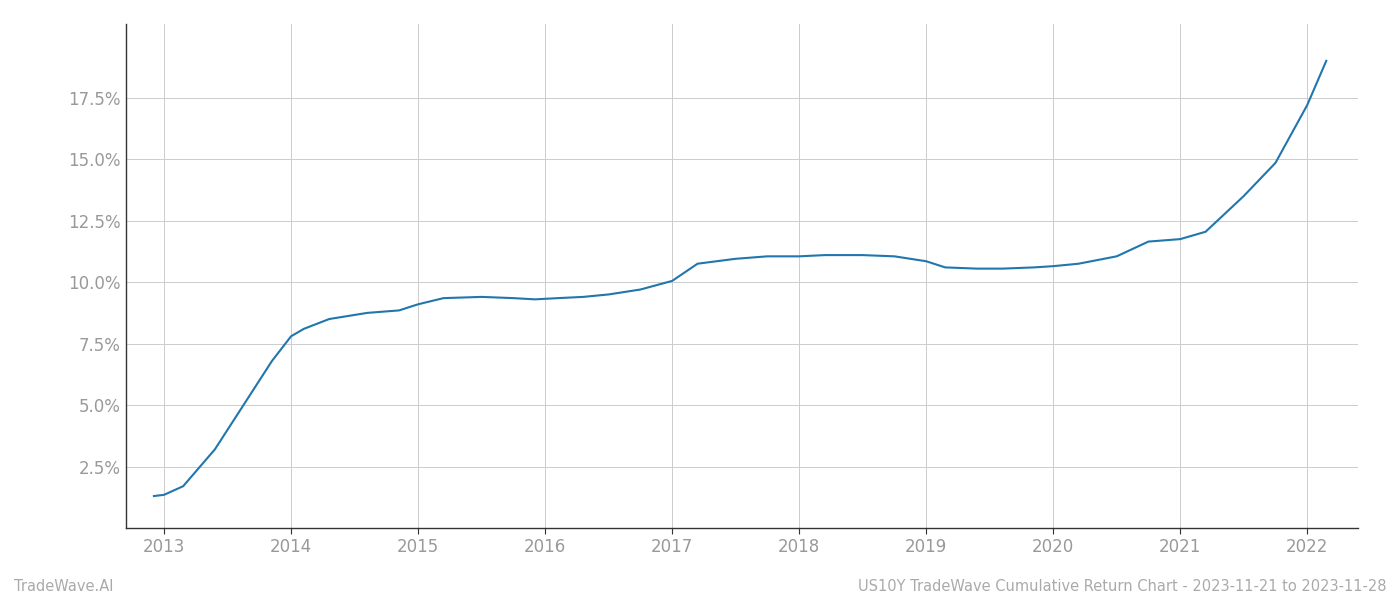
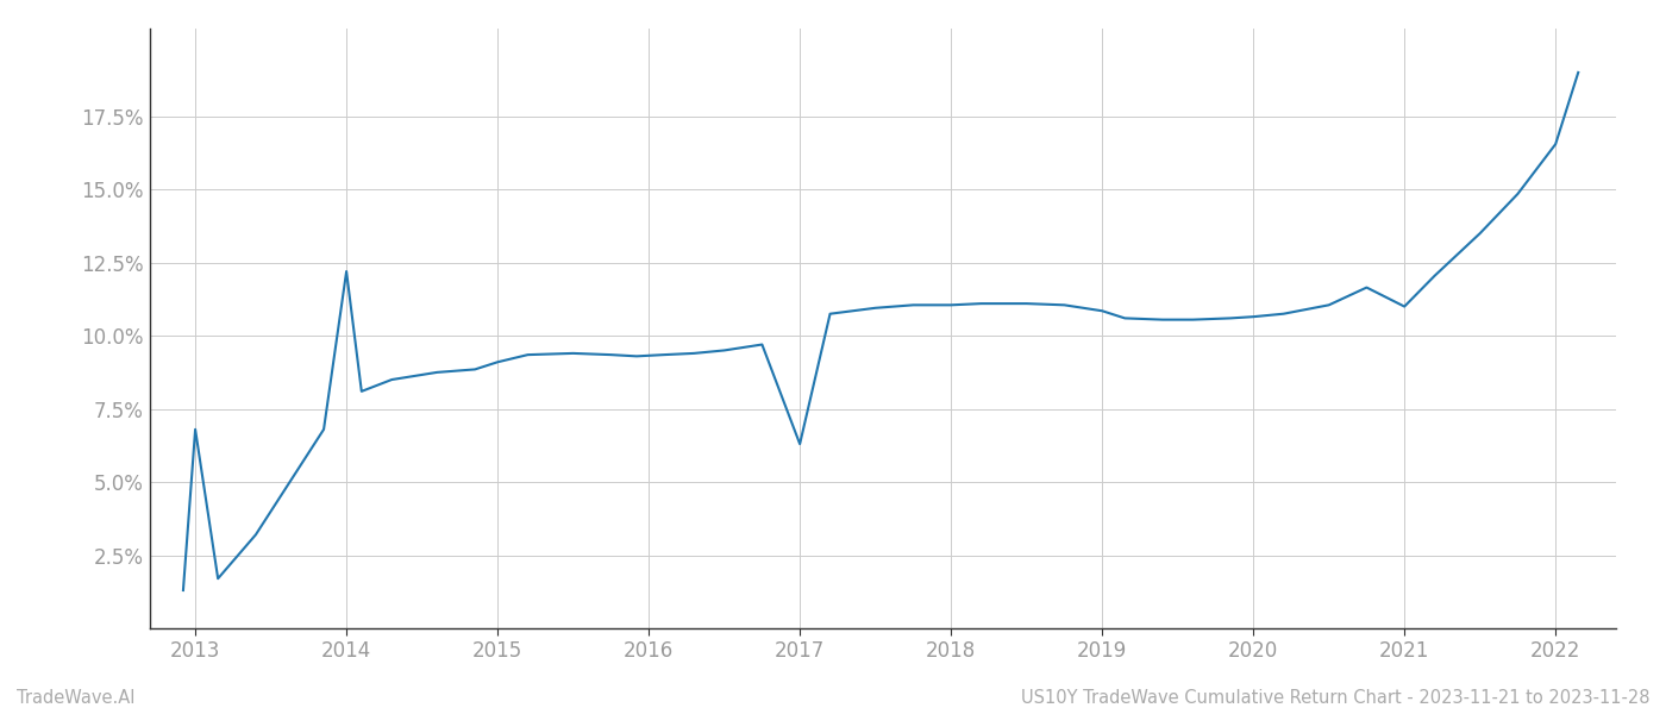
2013: 1.35% -> 6.80%
2014: 7.80% -> 12.20%
2017: 10.05% -> 6.30%
2021: 11.75% -> 11.00%
2022: 17.20% -> 16.55%
